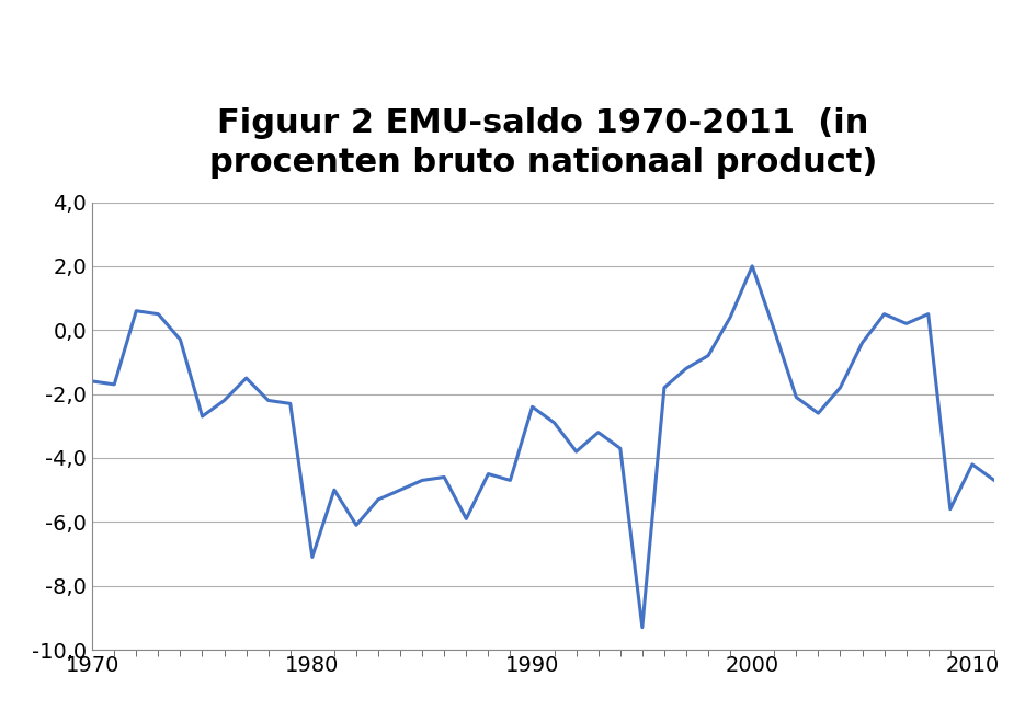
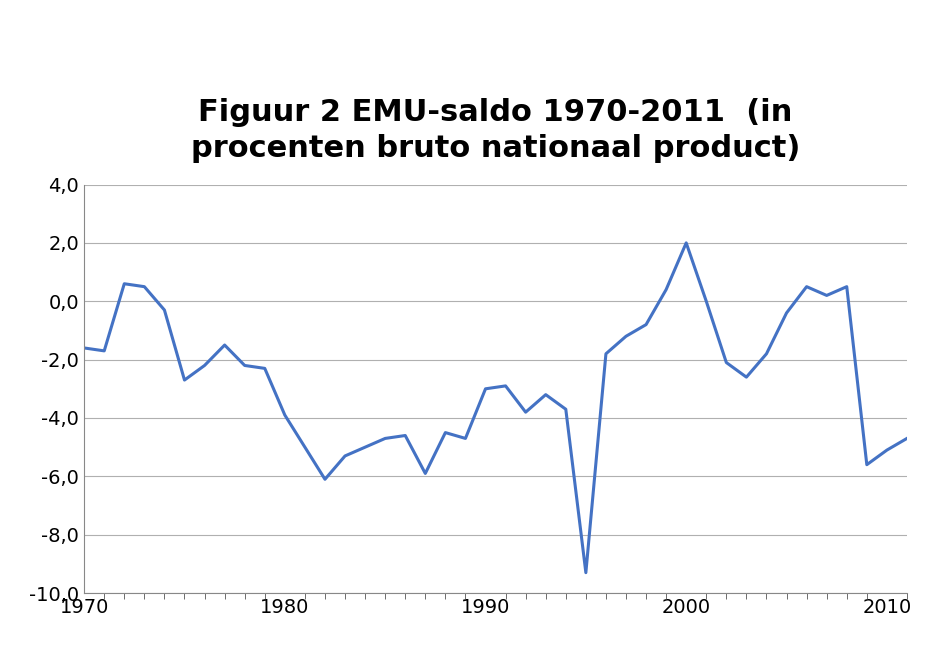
1980: -7,1 -> -3,9
1990: -2,4 -> -3,0
2010: -4,2 -> -5,1
